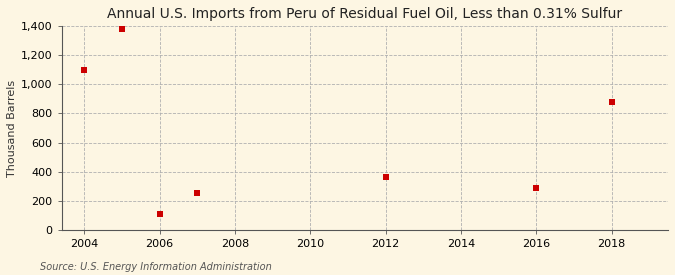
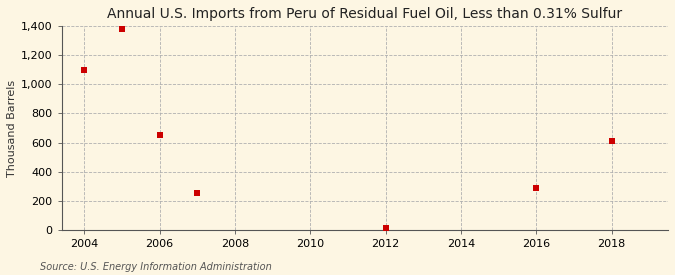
2006: 110 -> 650
2012: 360 -> 10
2018: 880 -> 610
